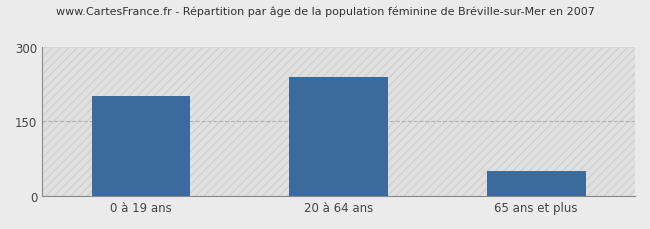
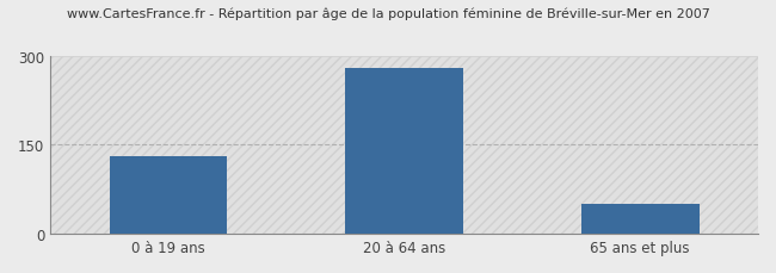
0 à 19 ans: 200 -> 130
20 à 64 ans: 240 -> 280
